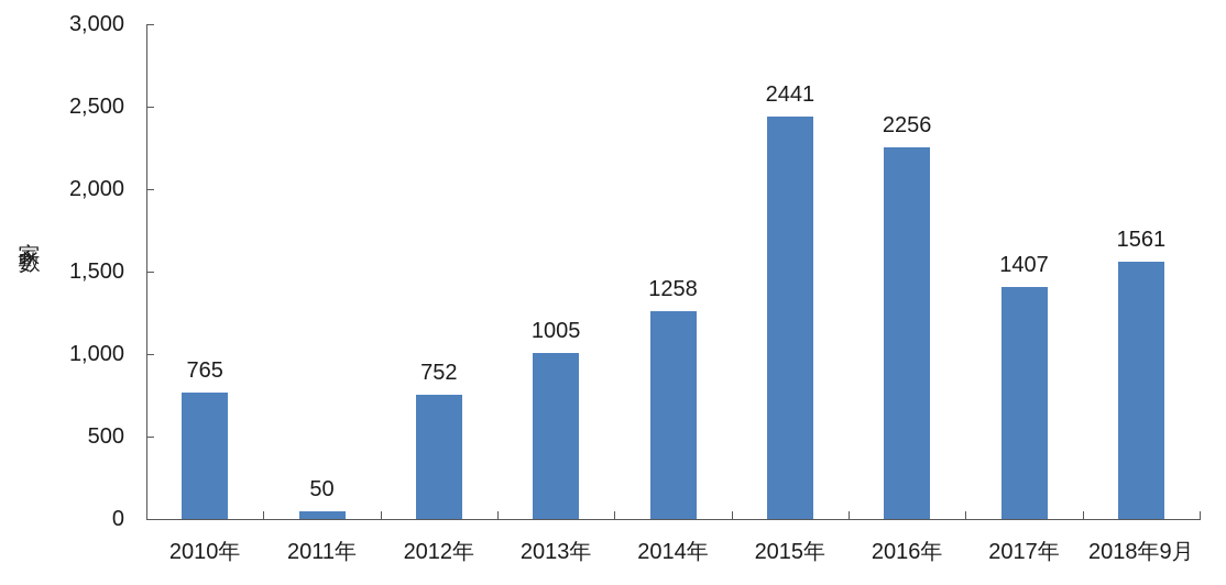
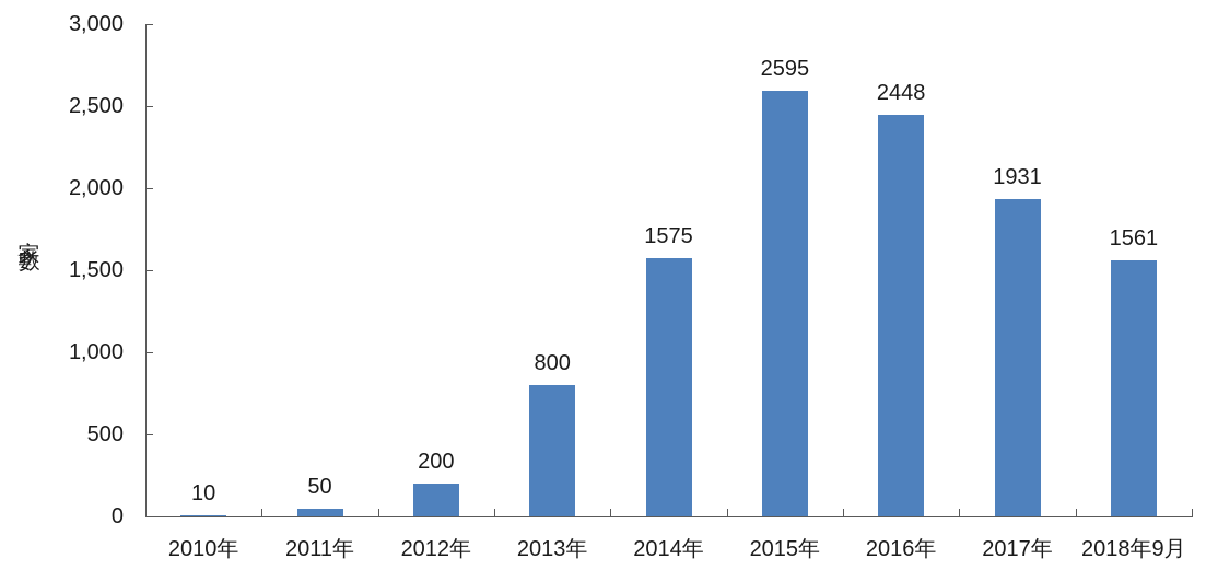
2010年: 765 -> 10
2012年: 752 -> 200
2013年: 1005 -> 800
2014年: 1258 -> 1575
2015年: 2441 -> 2595
2016年: 2256 -> 2448
2017年: 1407 -> 1931
